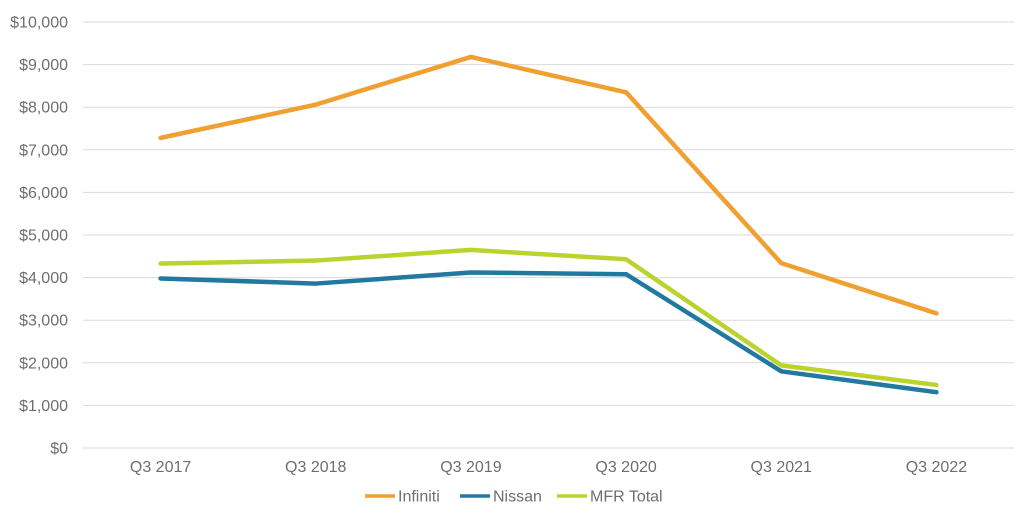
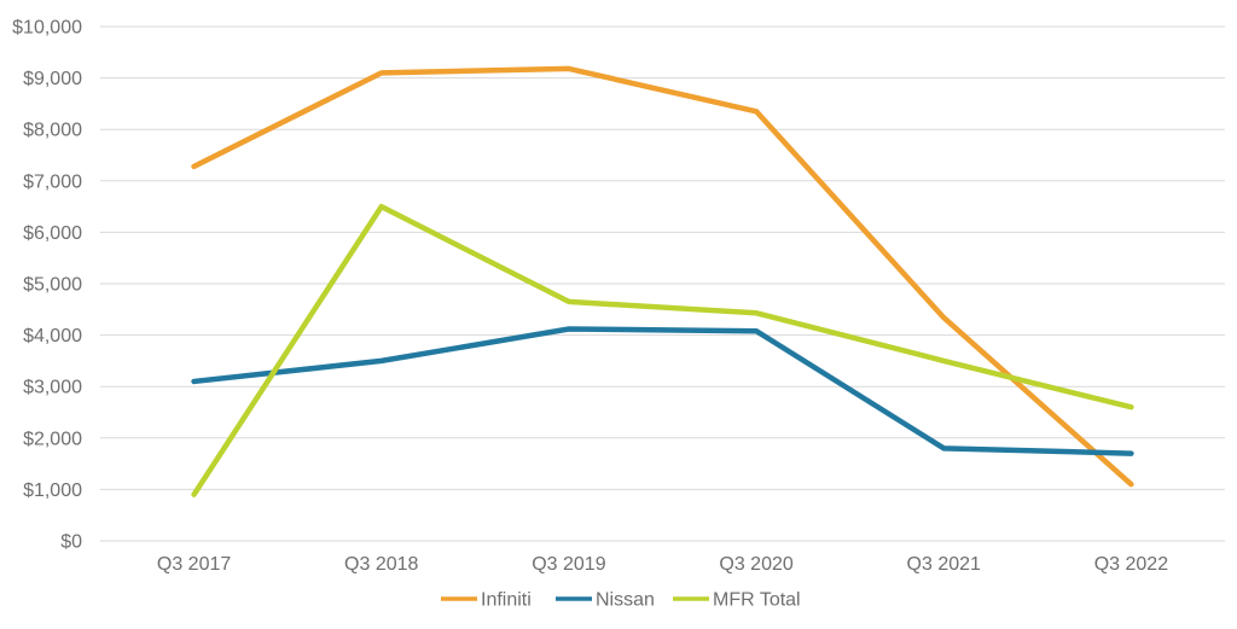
Nissan/Q3 2017: $4000 -> $3100
MFR Total/Q3 2017: $4300 -> $900
Infiniti/Q3 2018: $8100 -> $9100
Nissan/Q3 2018: $3900 -> $3500
MFR Total/Q3 2018: $4400 -> $6500
MFR Total/Q3 2021: $1900 -> $3500
Infiniti/Q3 2022: $3200 -> $1100
Nissan/Q3 2022: $1300 -> $1700
MFR Total/Q3 2022: $1500 -> $2600
